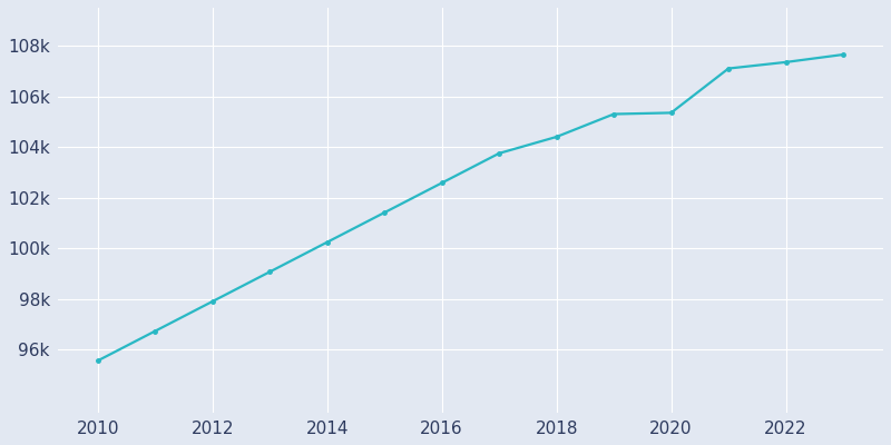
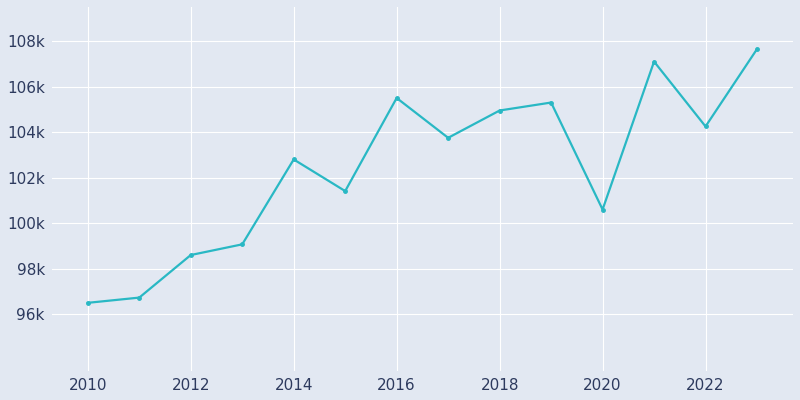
2010: 95.56k -> 96.50k
2012: 97.90k -> 98.60k
2014: 100.24k -> 102.80k
2016: 102.58k -> 105.50k
2018: 104.40k -> 104.95k
2020: 105.35k -> 100.60k
2022: 107.35k -> 104.25k
